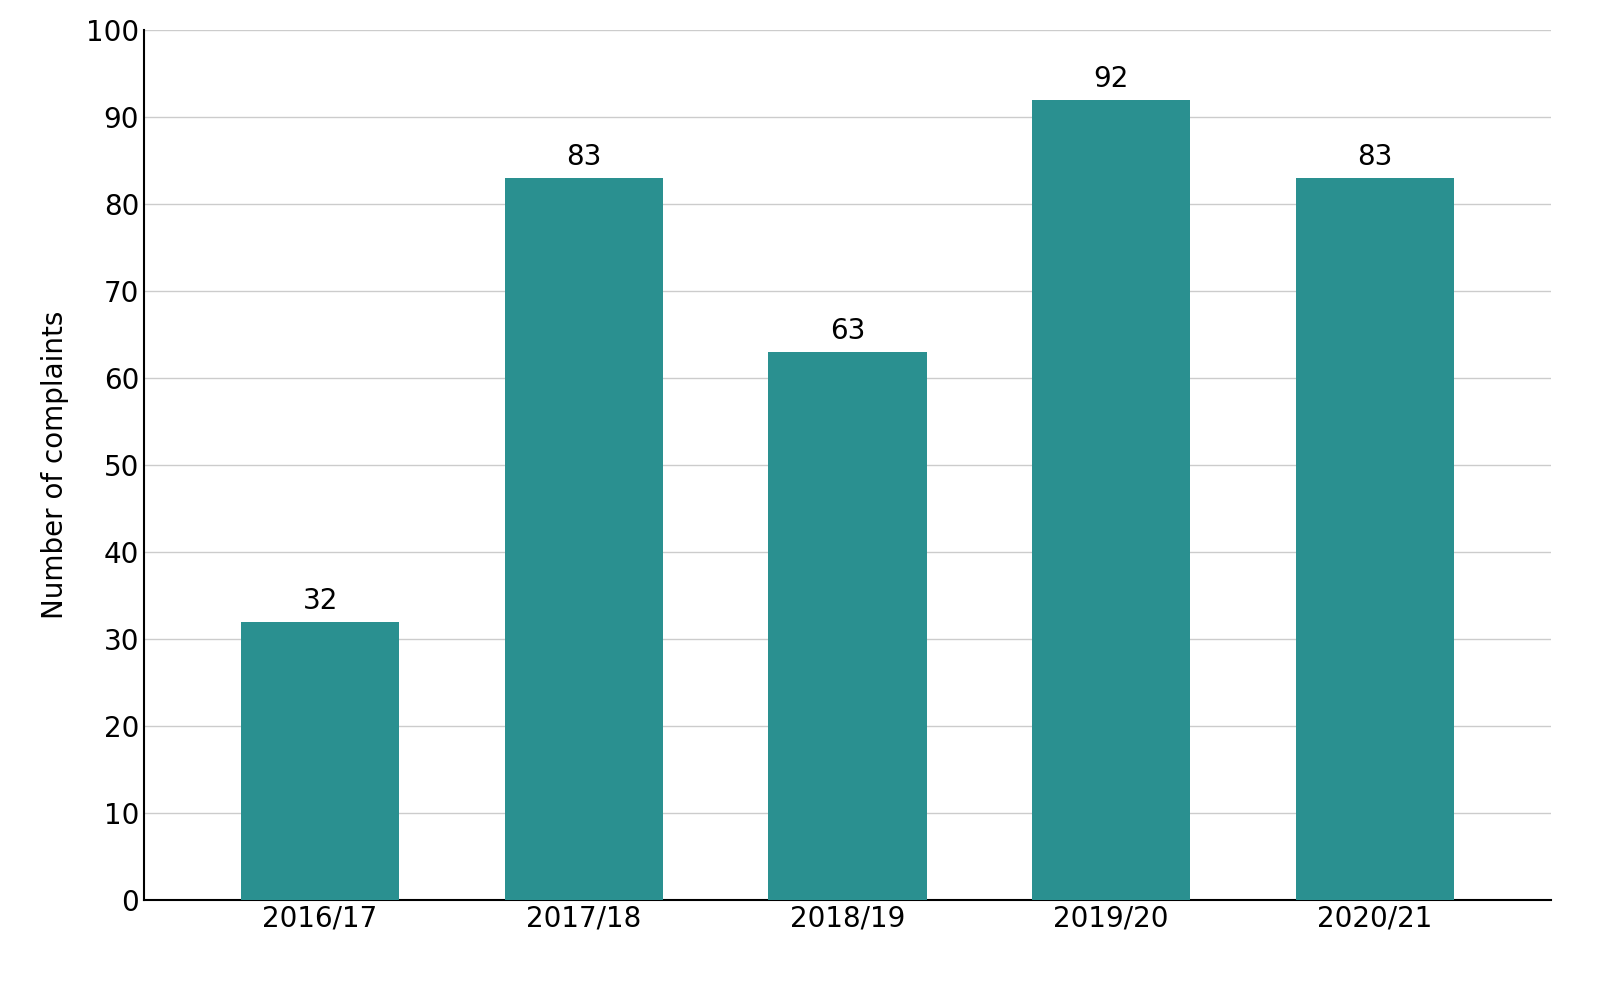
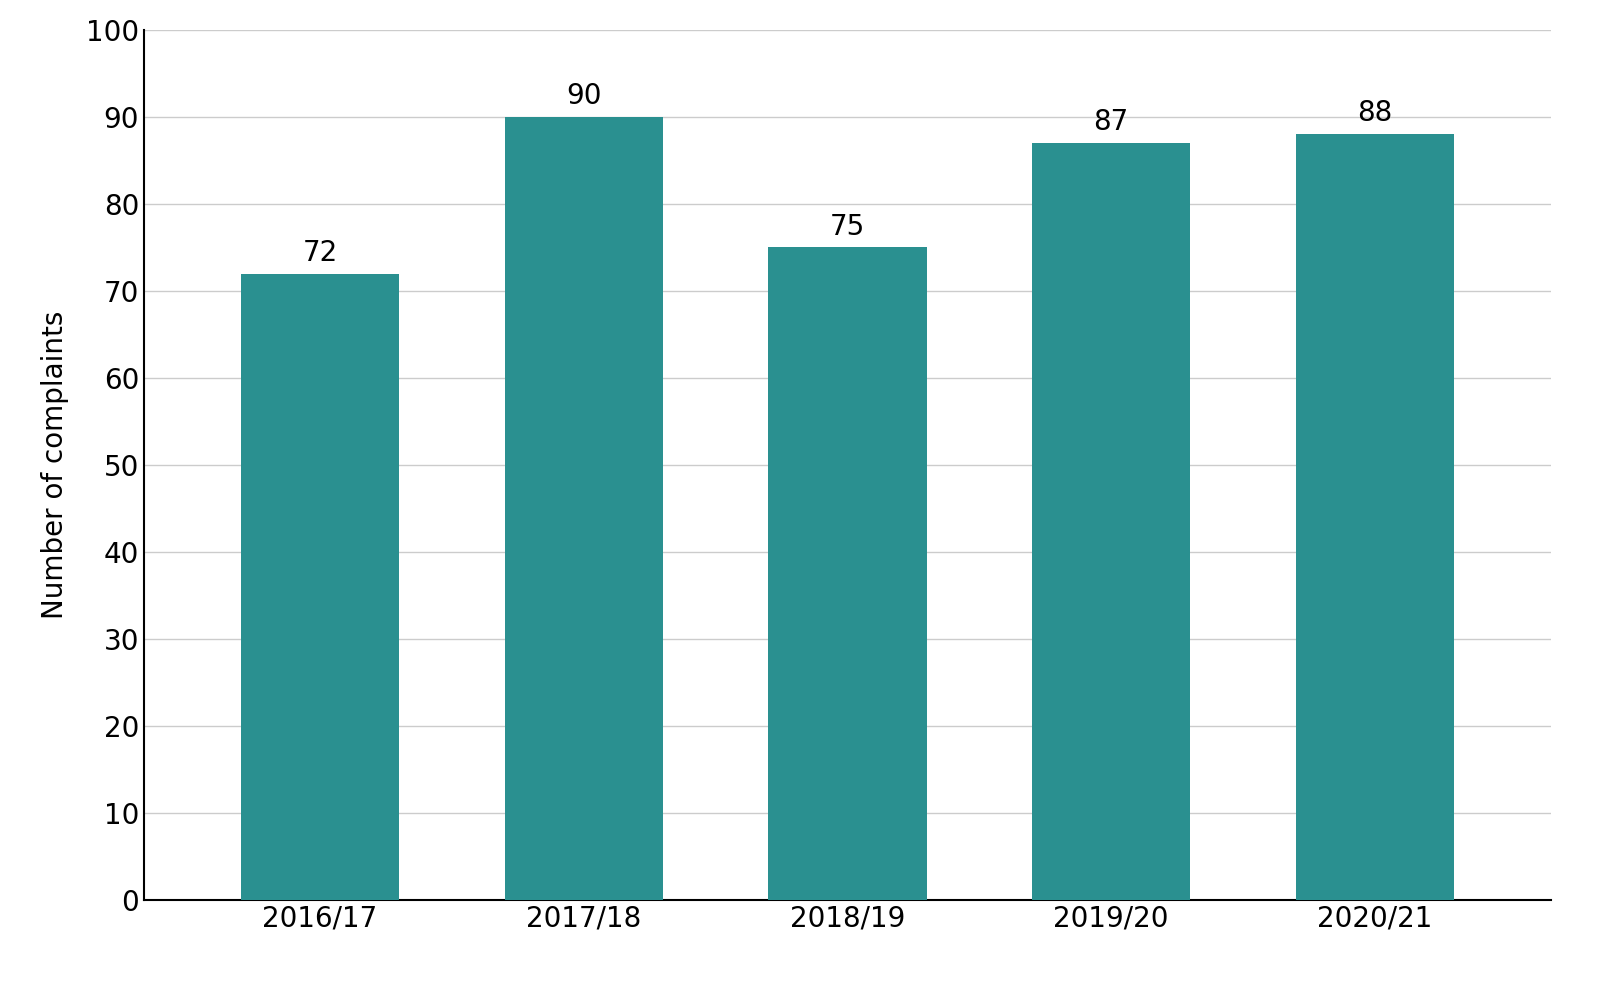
2016/17: 32 -> 72
2017/18: 83 -> 90
2018/19: 63 -> 75
2019/20: 92 -> 87
2020/21: 83 -> 88
